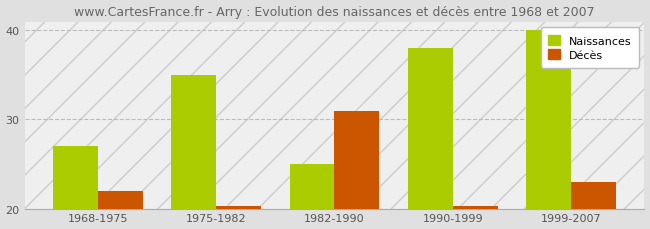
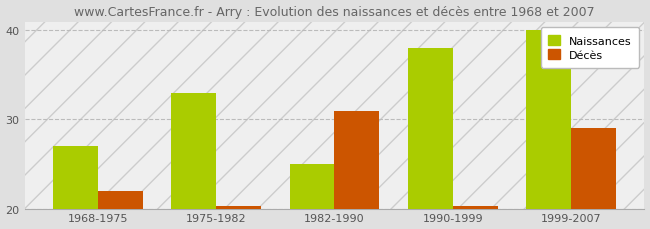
Naissances/1975-1982: 35 -> 33
Décès/1999-2007: 23.0 -> 29.0
